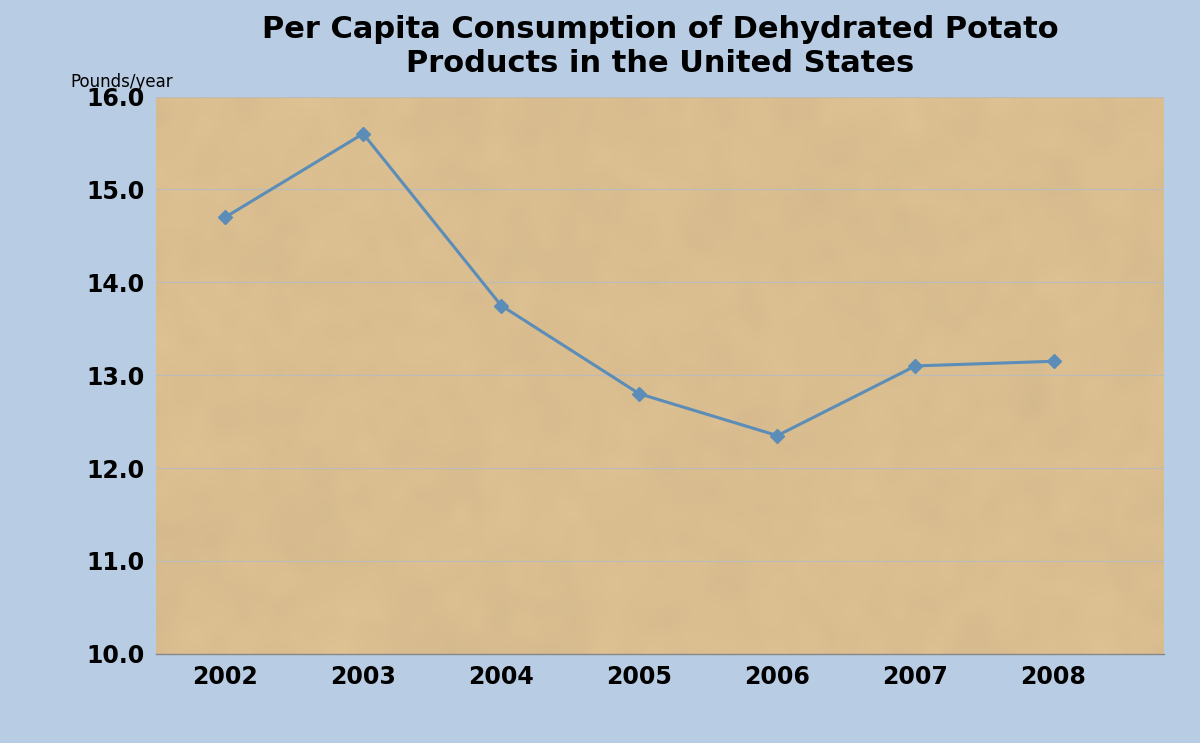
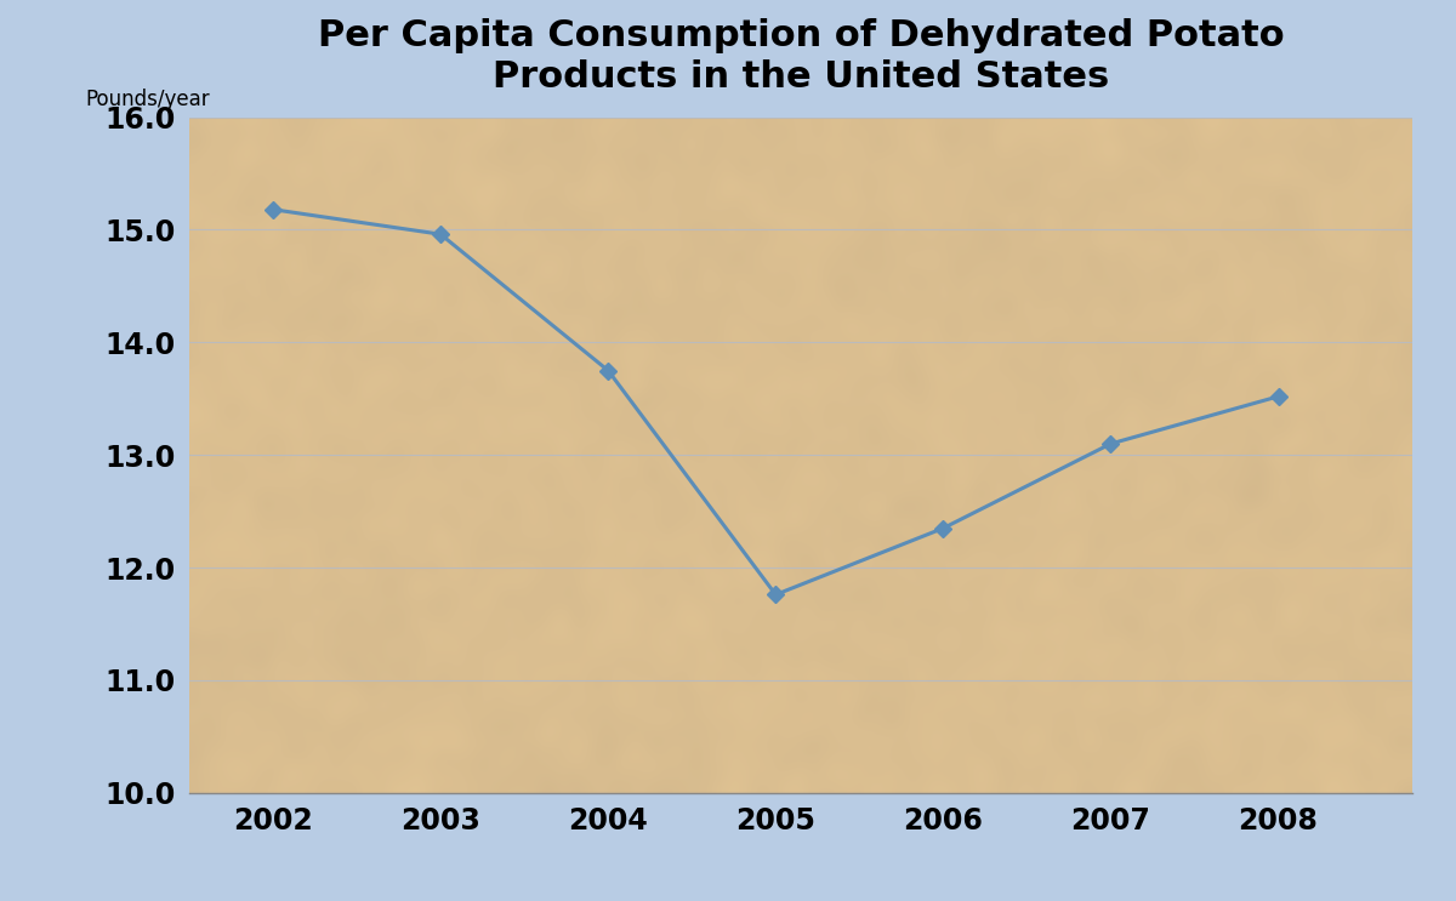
2002: 14.70 -> 15.18
2003: 15.60 -> 14.96
2005: 12.80 -> 11.76
2008: 13.15 -> 13.52
